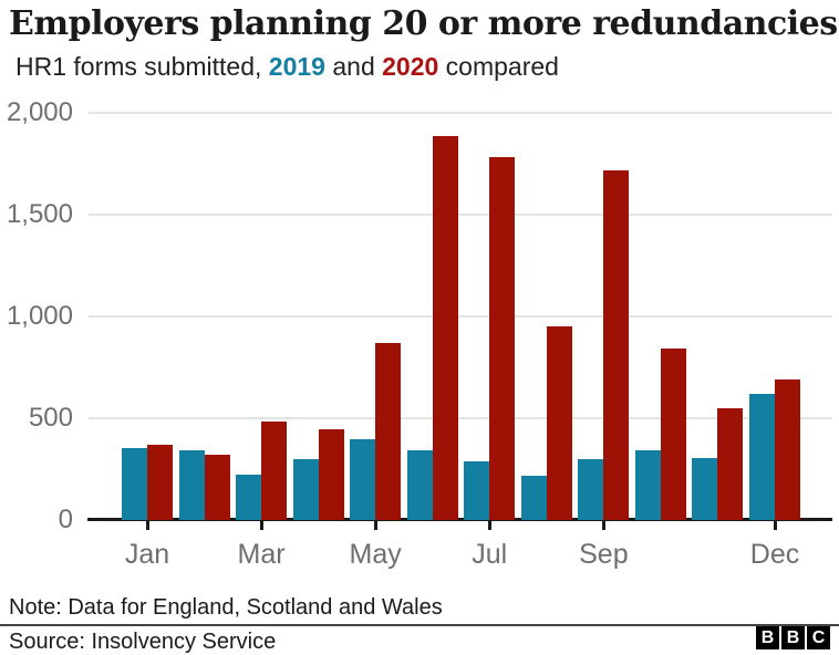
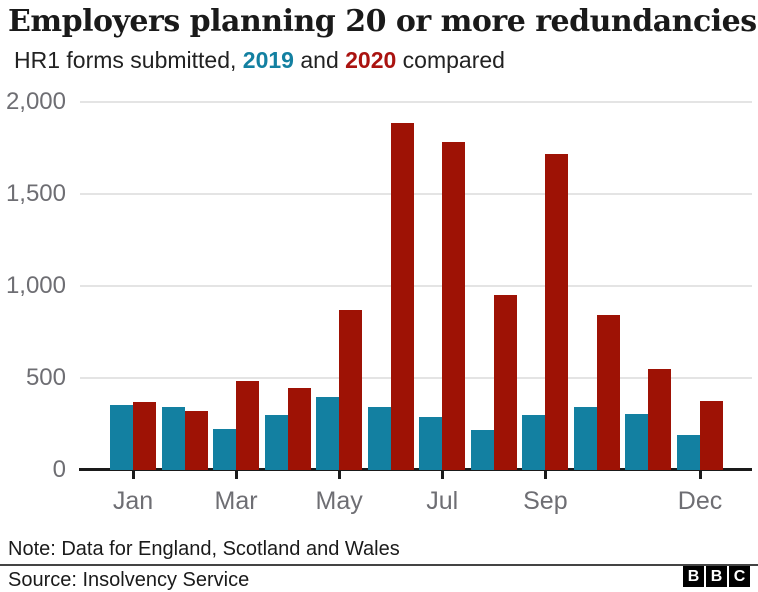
2019/Dec: 620 -> 190
2020/Dec: 690 -> 380
